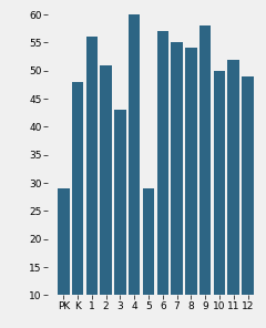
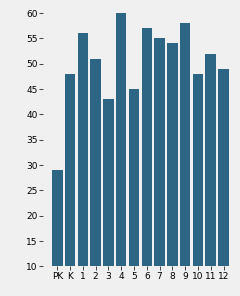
5: 29 -> 45
10: 50 -> 48
